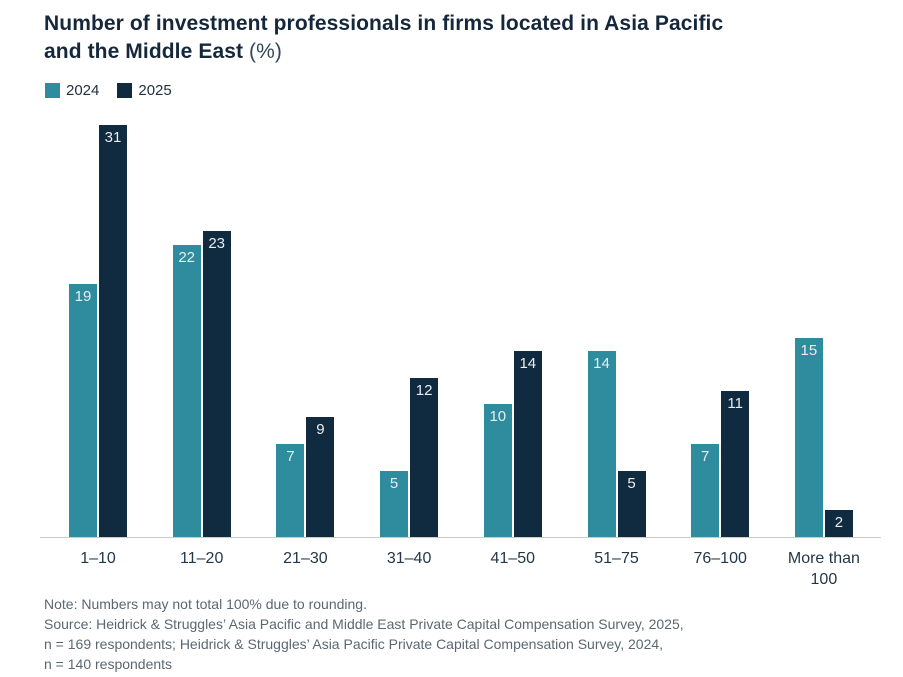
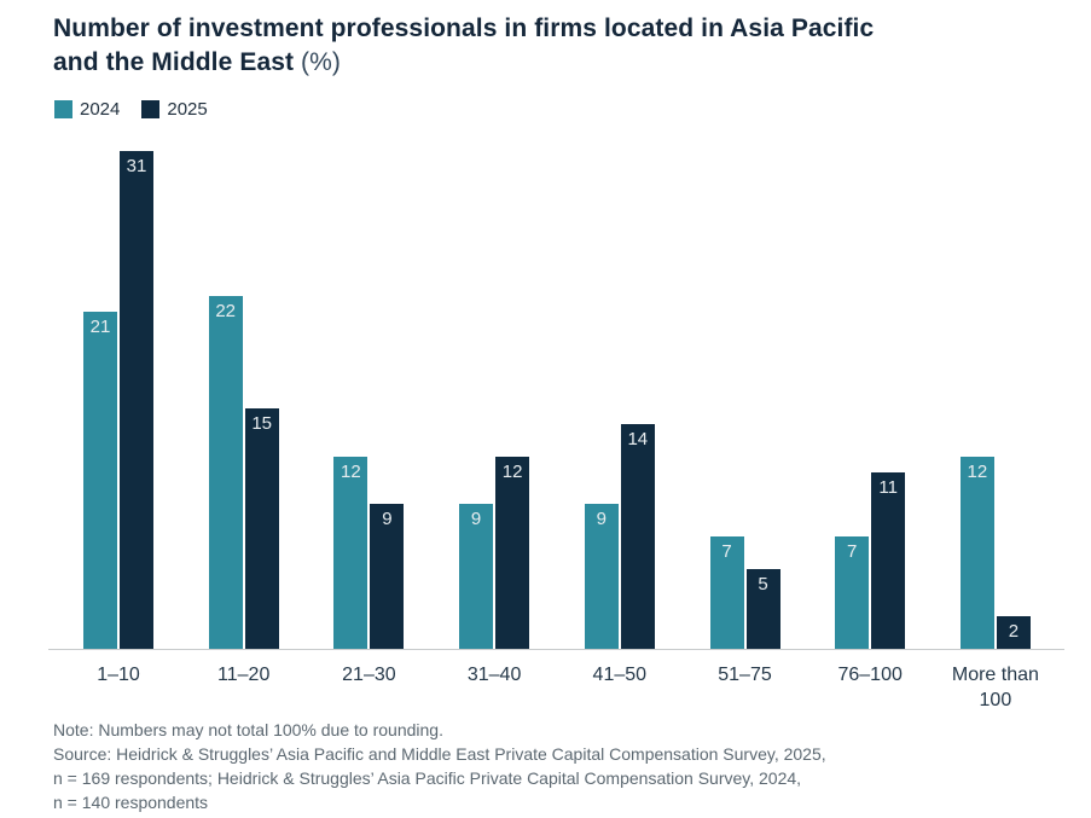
2024/1–10: 19 -> 21
2025/11–20: 23 -> 15
2024/21–30: 7 -> 12
2024/31–40: 5 -> 9
2024/41–50: 10 -> 9
2024/51–75: 14 -> 7
2024/More than 100: 15 -> 12
